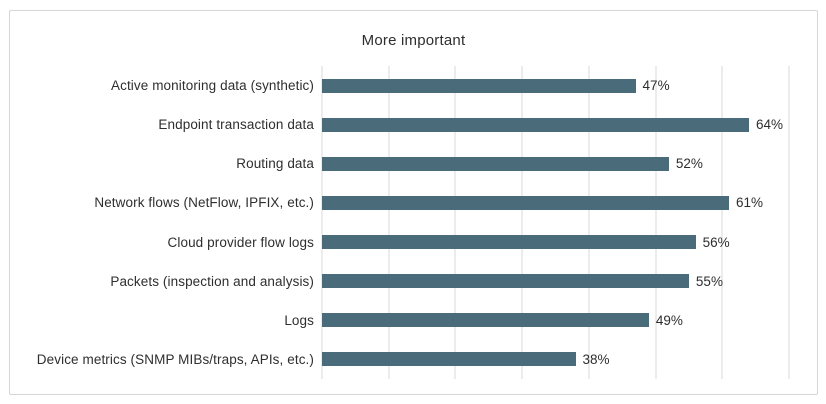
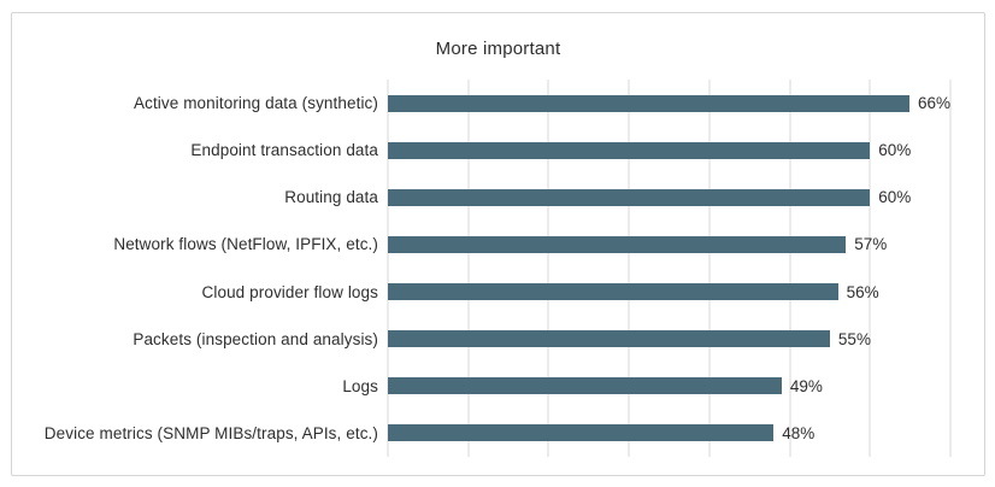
Active monitoring data (synthetic): 47% -> 66%
Endpoint transaction data: 64% -> 60%
Routing data: 52% -> 60%
Network flows (NetFlow, IPFIX, etc.): 61% -> 57%
Device metrics (SNMP MIBs/traps, APIs, etc.): 38% -> 48%
